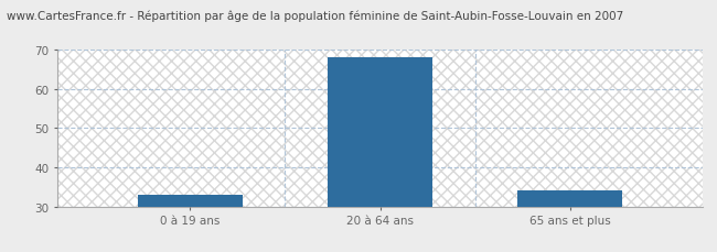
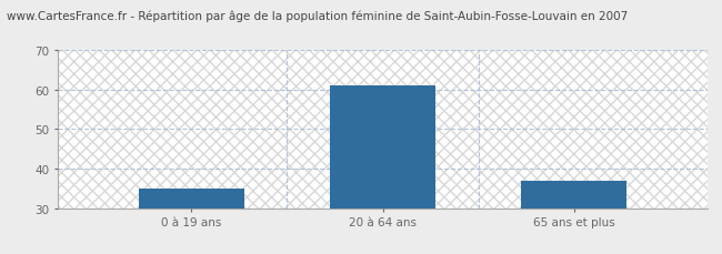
0 à 19 ans: 33 -> 35
20 à 64 ans: 68 -> 61
65 ans et plus: 34 -> 37
